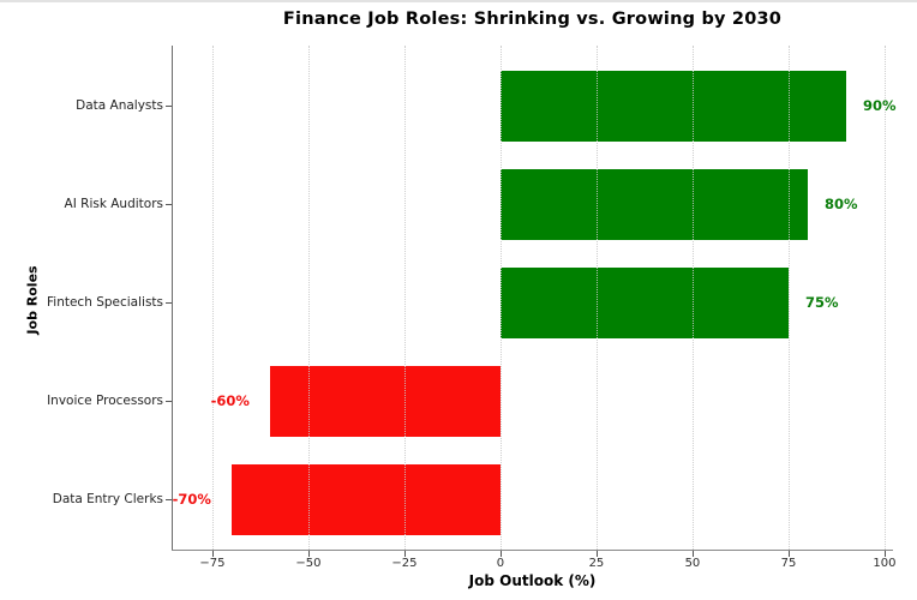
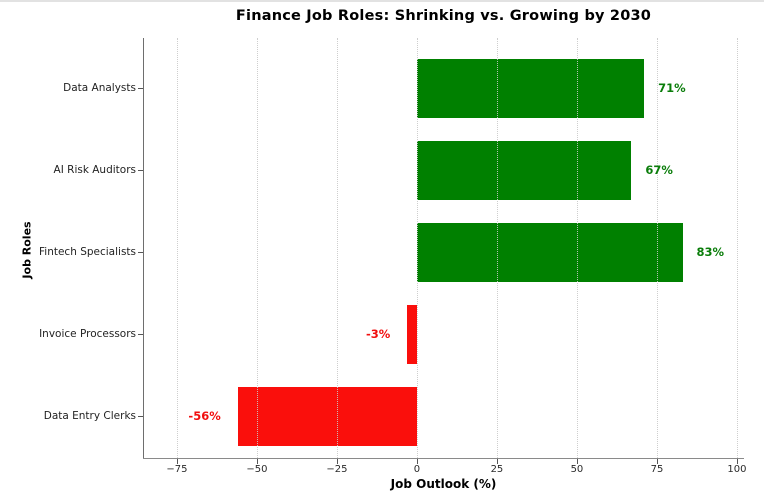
Data Analysts: 90% -> 71%
AI Risk Auditors: 80% -> 67%
Fintech Specialists: 75% -> 83%
Invoice Processors: -60% -> -3%
Data Entry Clerks: -70% -> -56%
